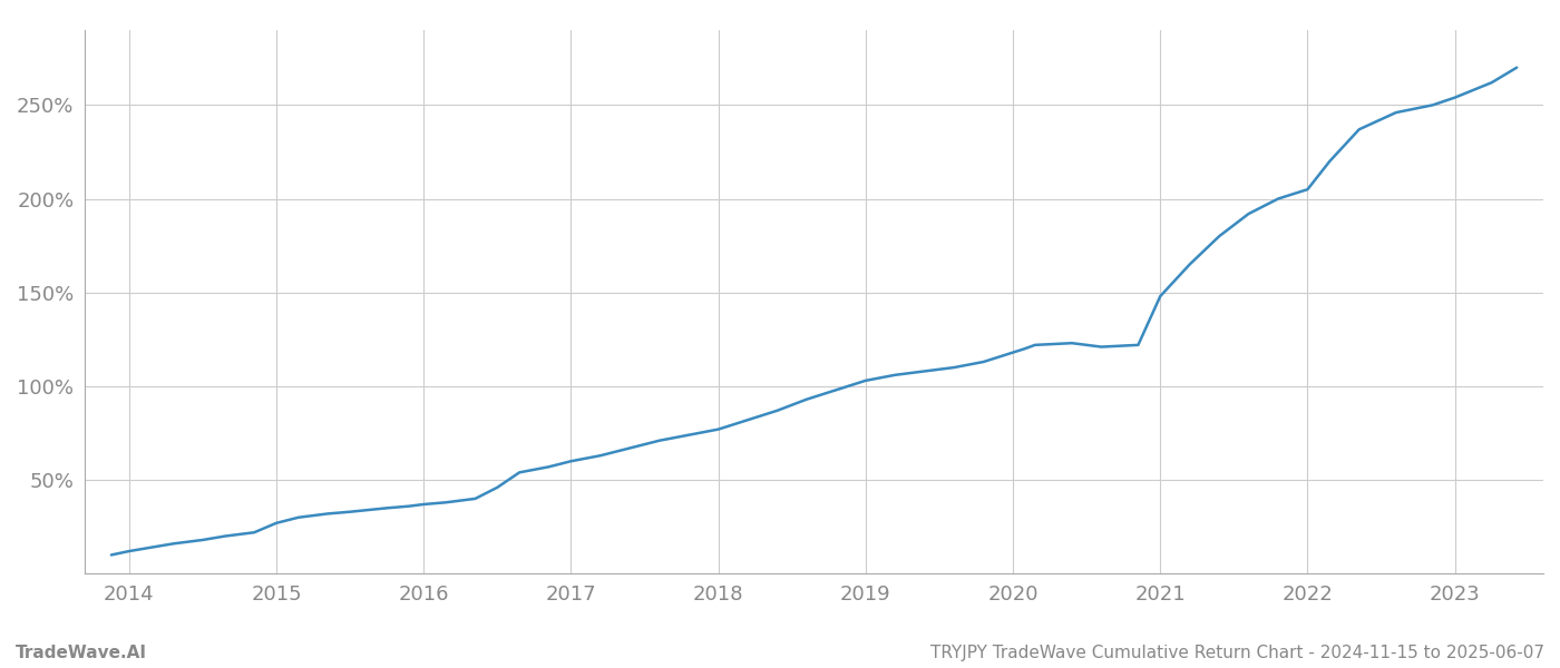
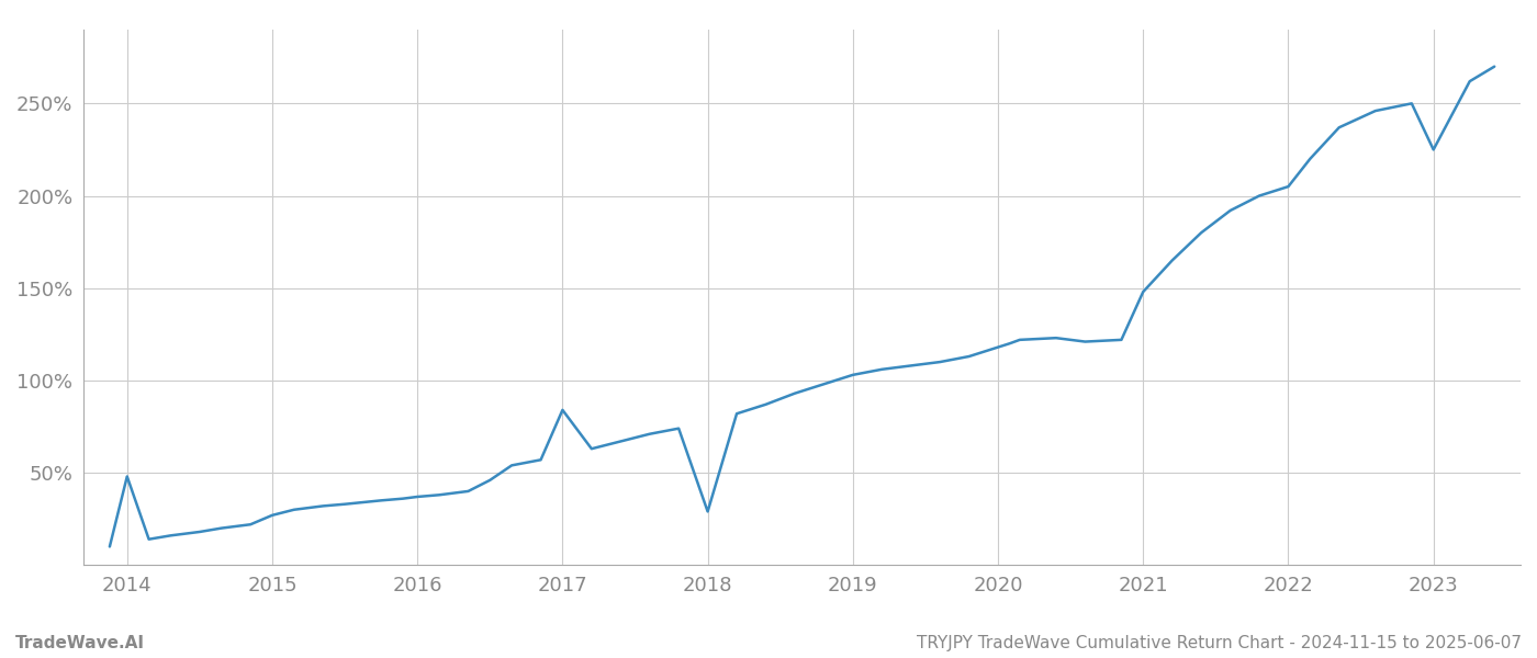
2014: 12% -> 48%
2017: 60% -> 84%
2018: 77% -> 29%
2023: 254% -> 225%
